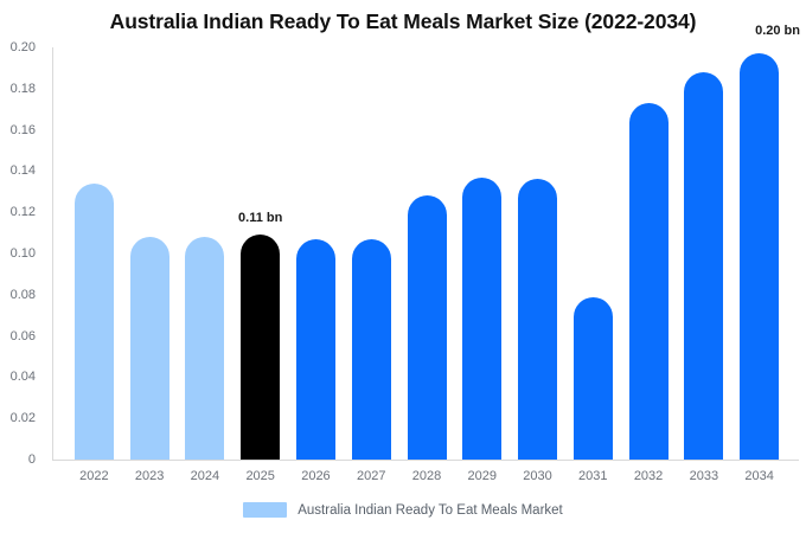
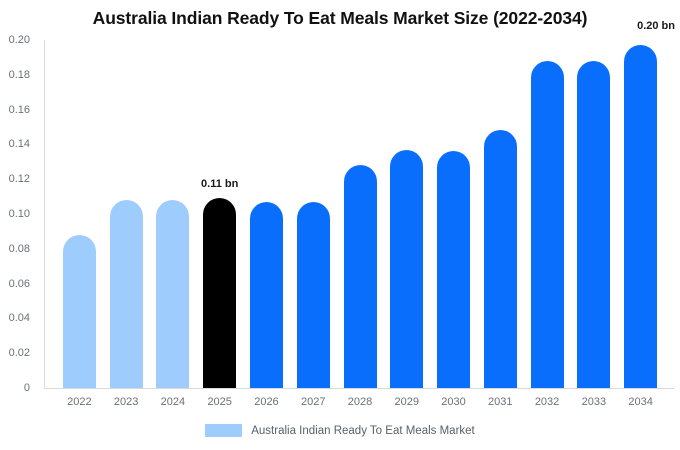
2022: 0.134 -> 0.088
2031: 0.079 -> 0.148
2032: 0.173 -> 0.188
